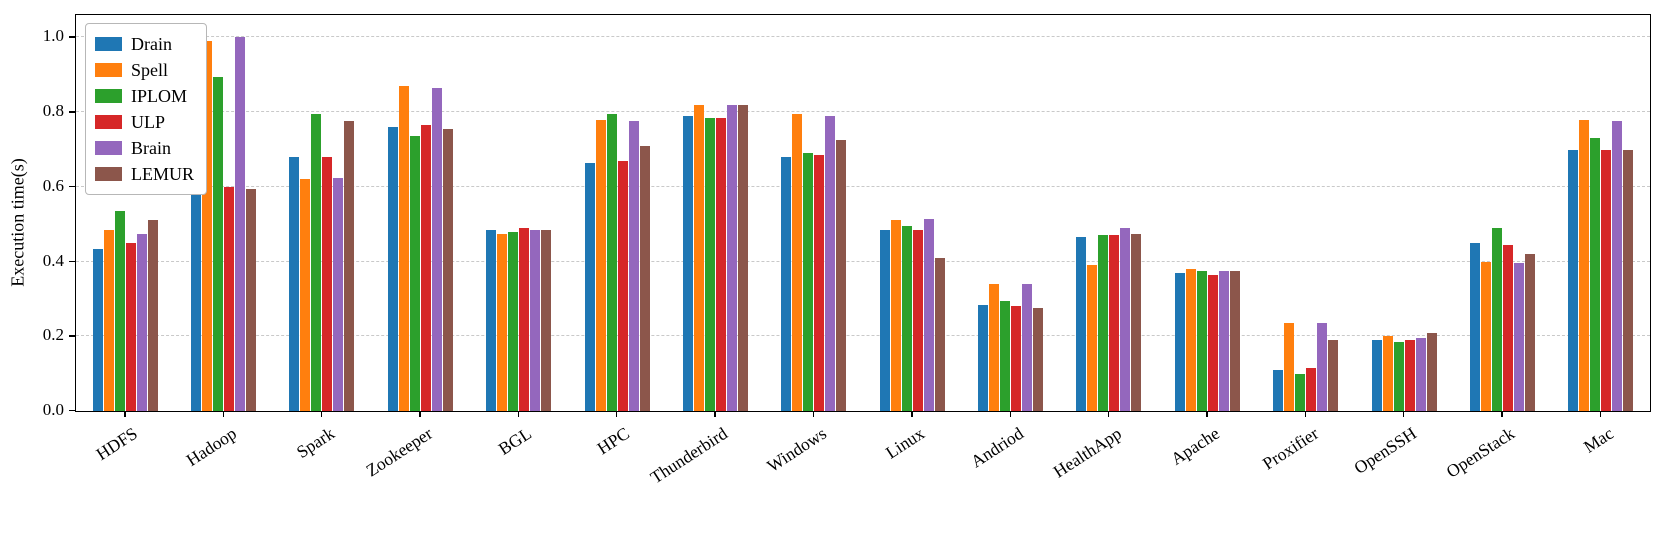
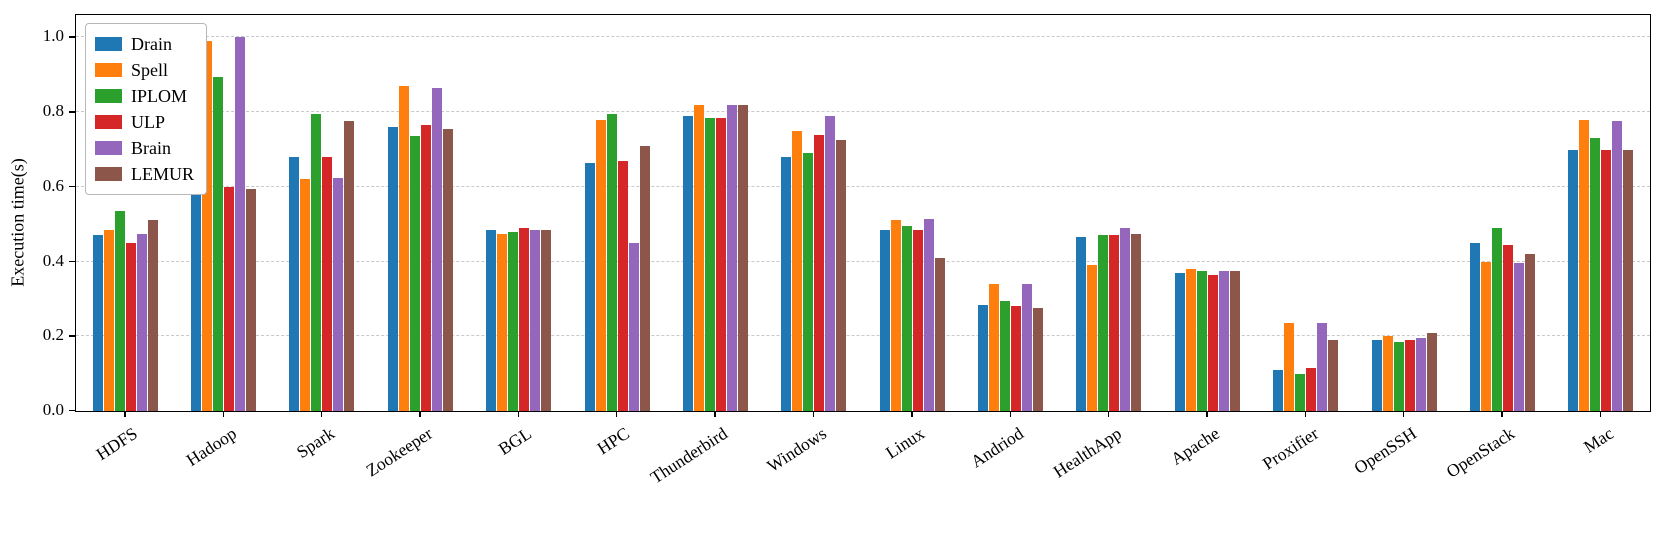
Drain/HDFS: 0.43 -> 0.47
Brain/HPC: 0.78 -> 0.45
Spell/Windows: 0.80 -> 0.75
ULP/Windows: 0.69 -> 0.74
